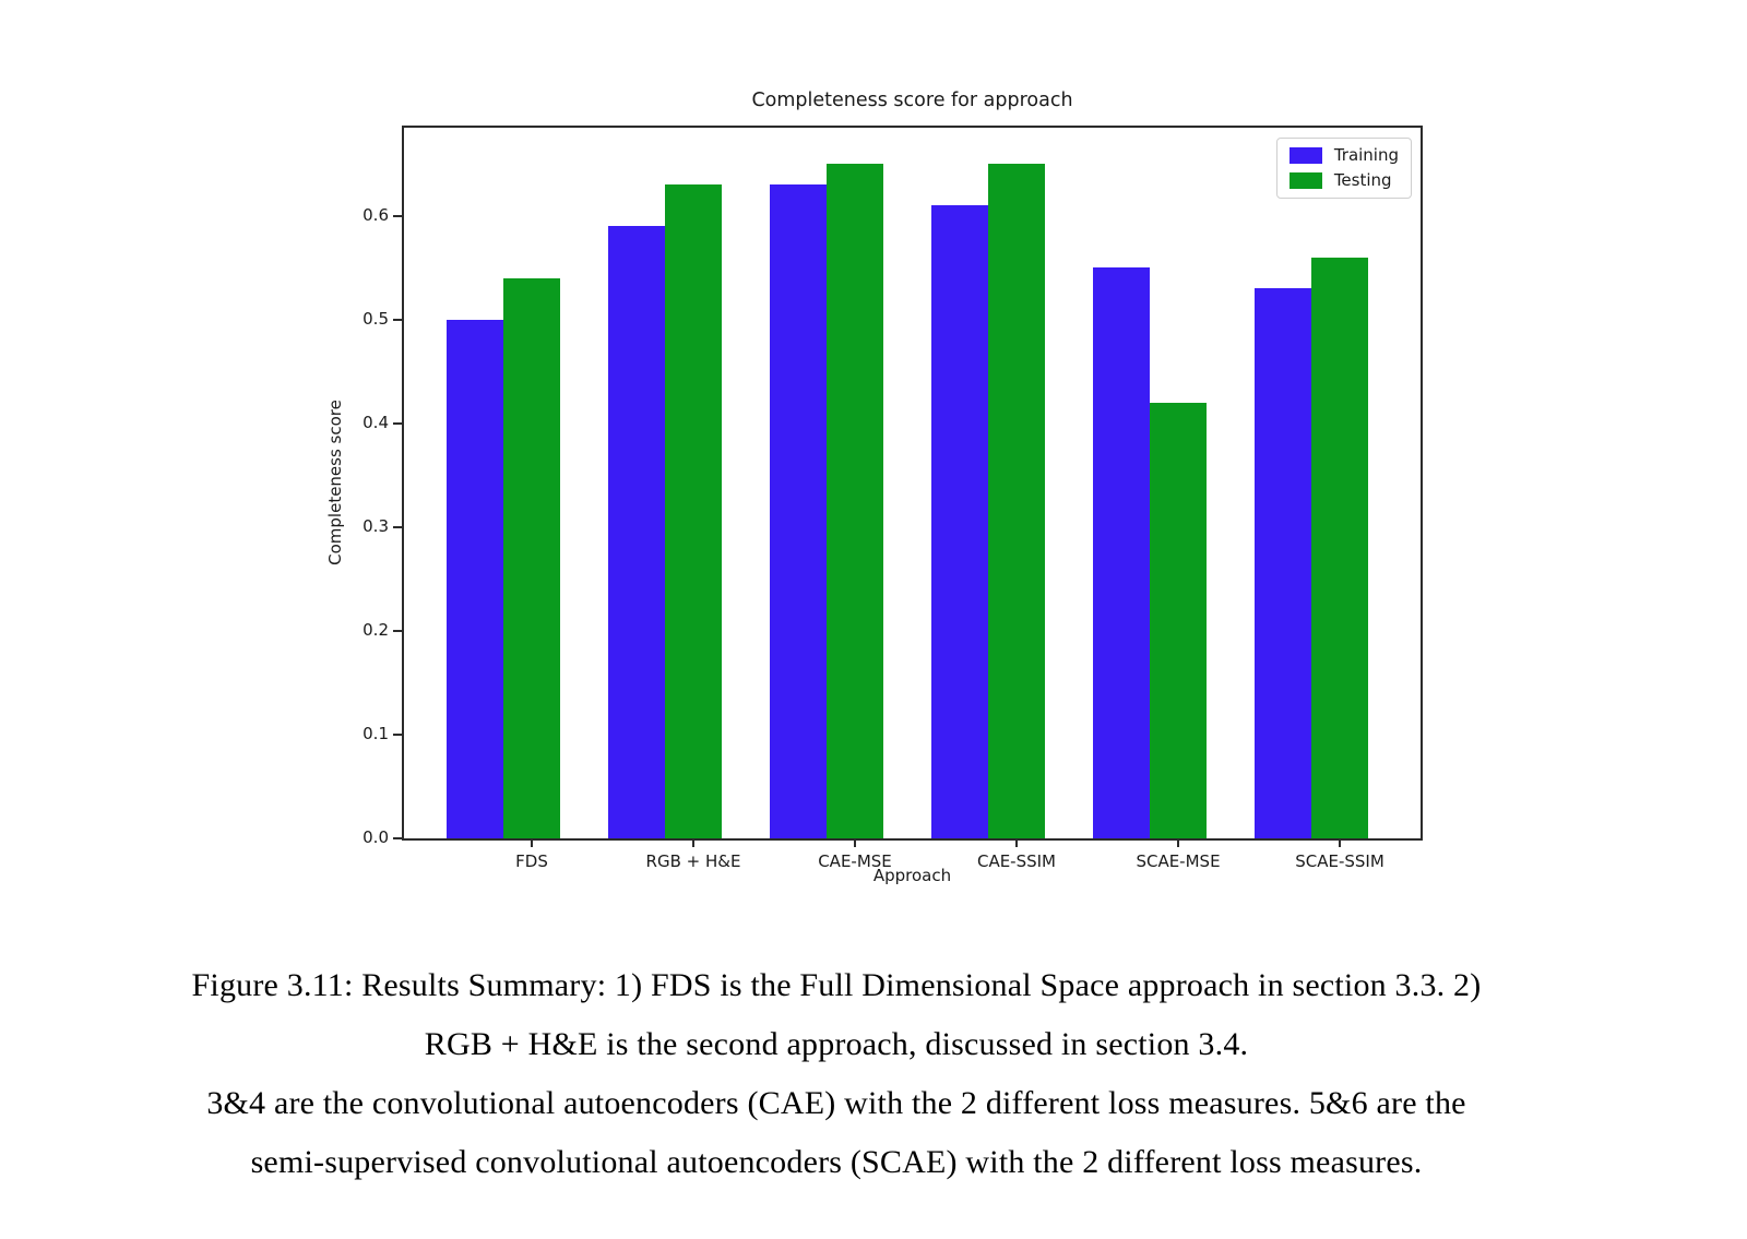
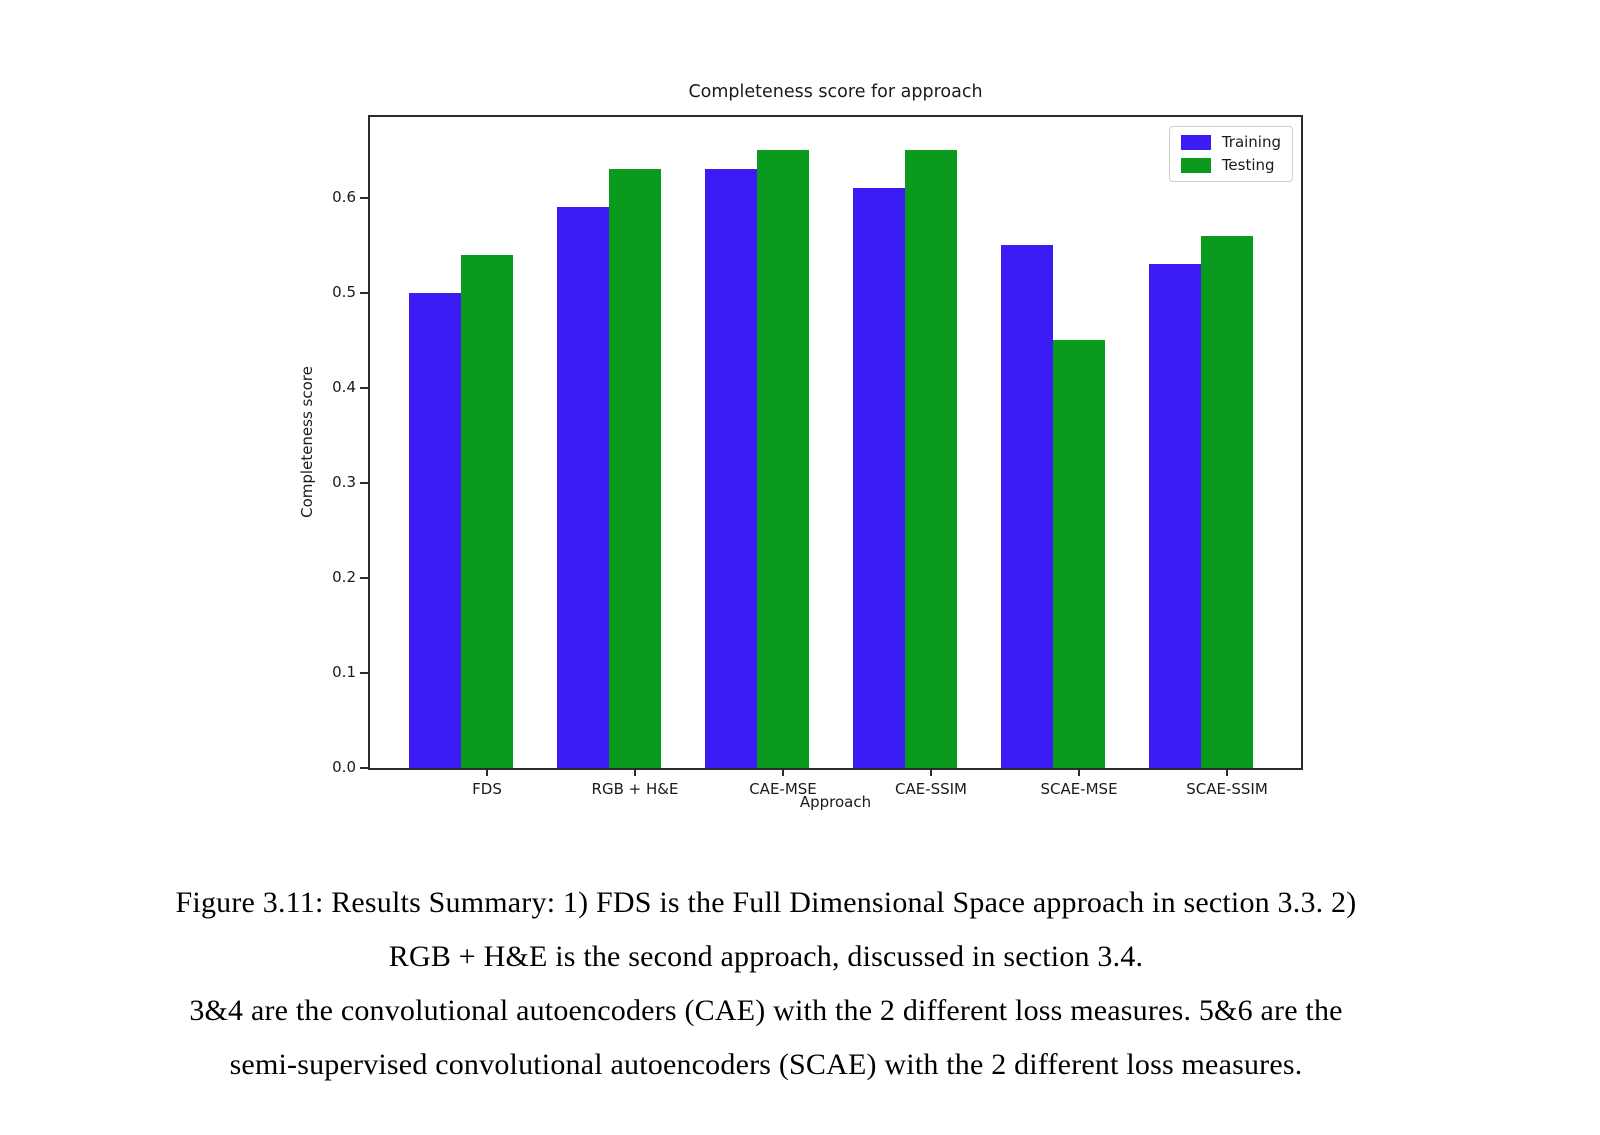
Testing/SCAE-MSE: 0.42 -> 0.45
